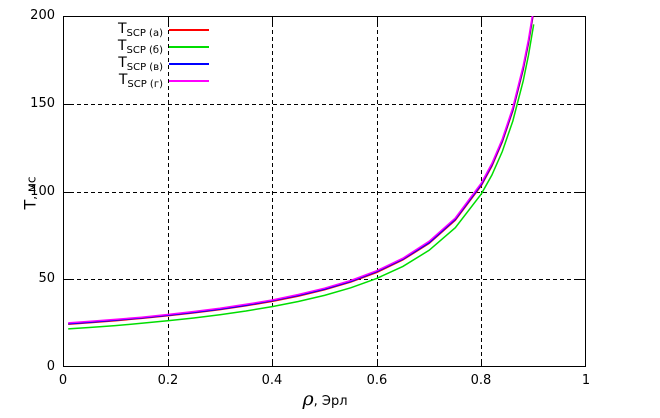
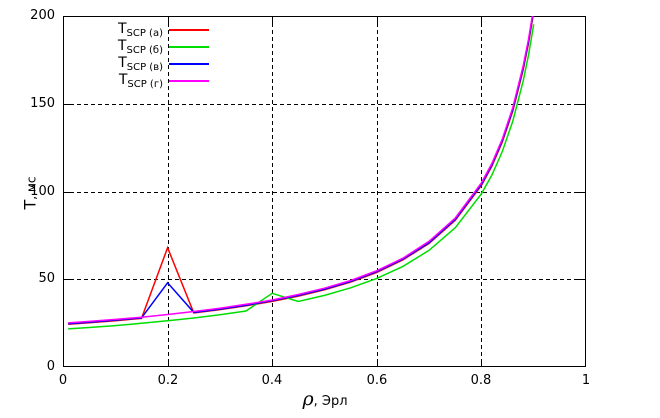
T SCP (а)/0.2: 29 -> 68
T SCP (в)/0.2: 30 -> 48
T SCP (б)/0.4: 34 -> 42
